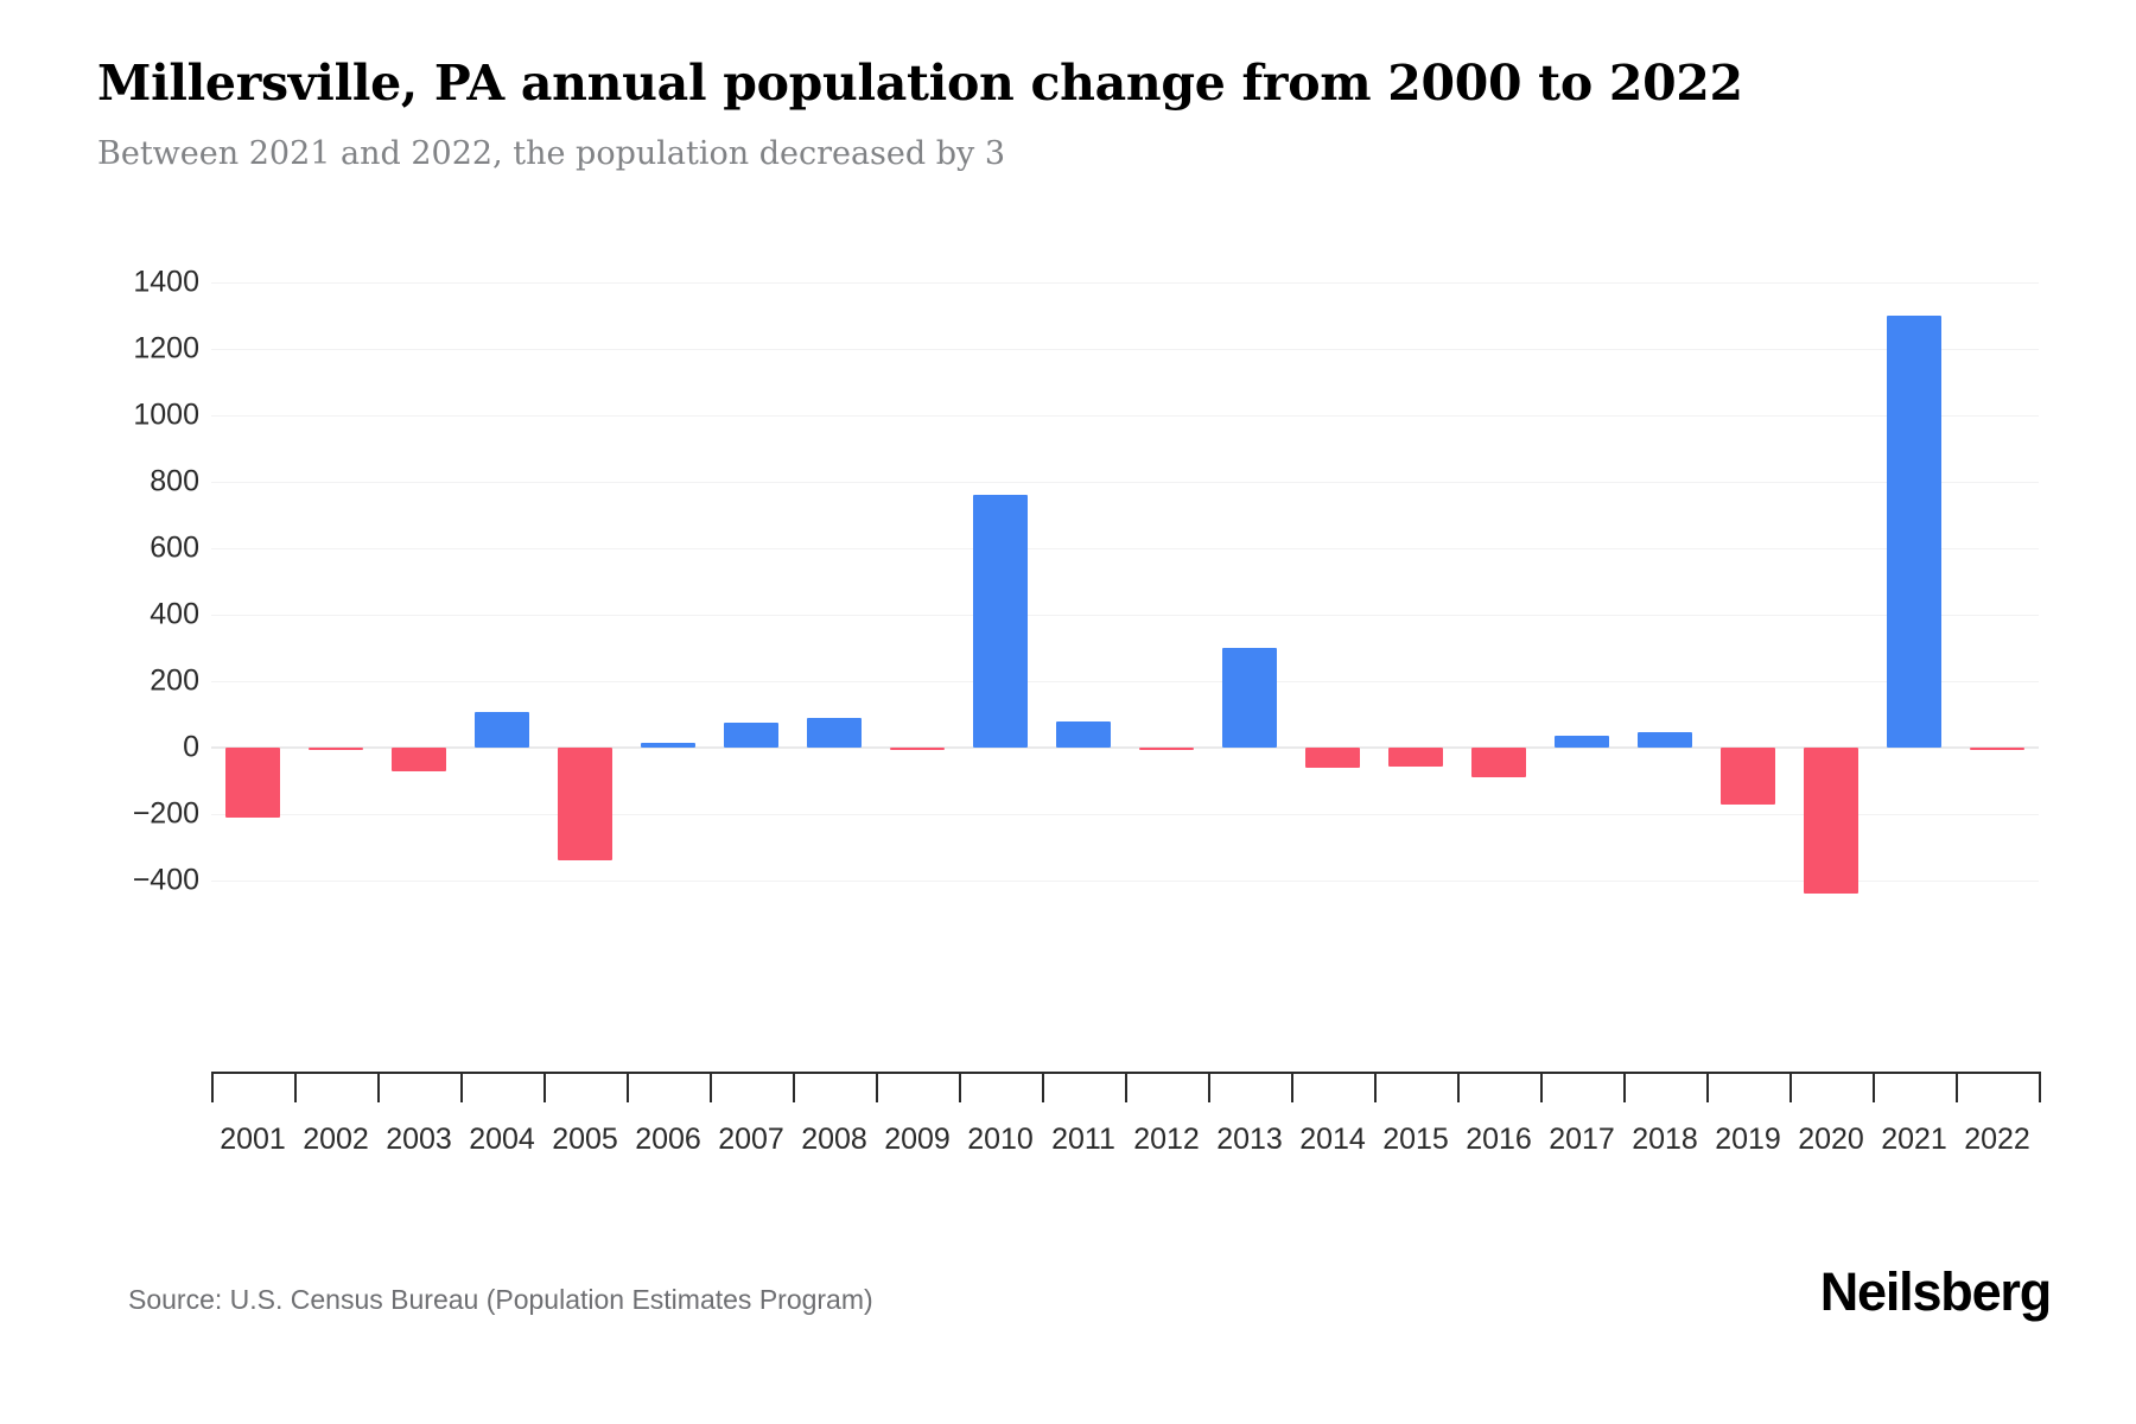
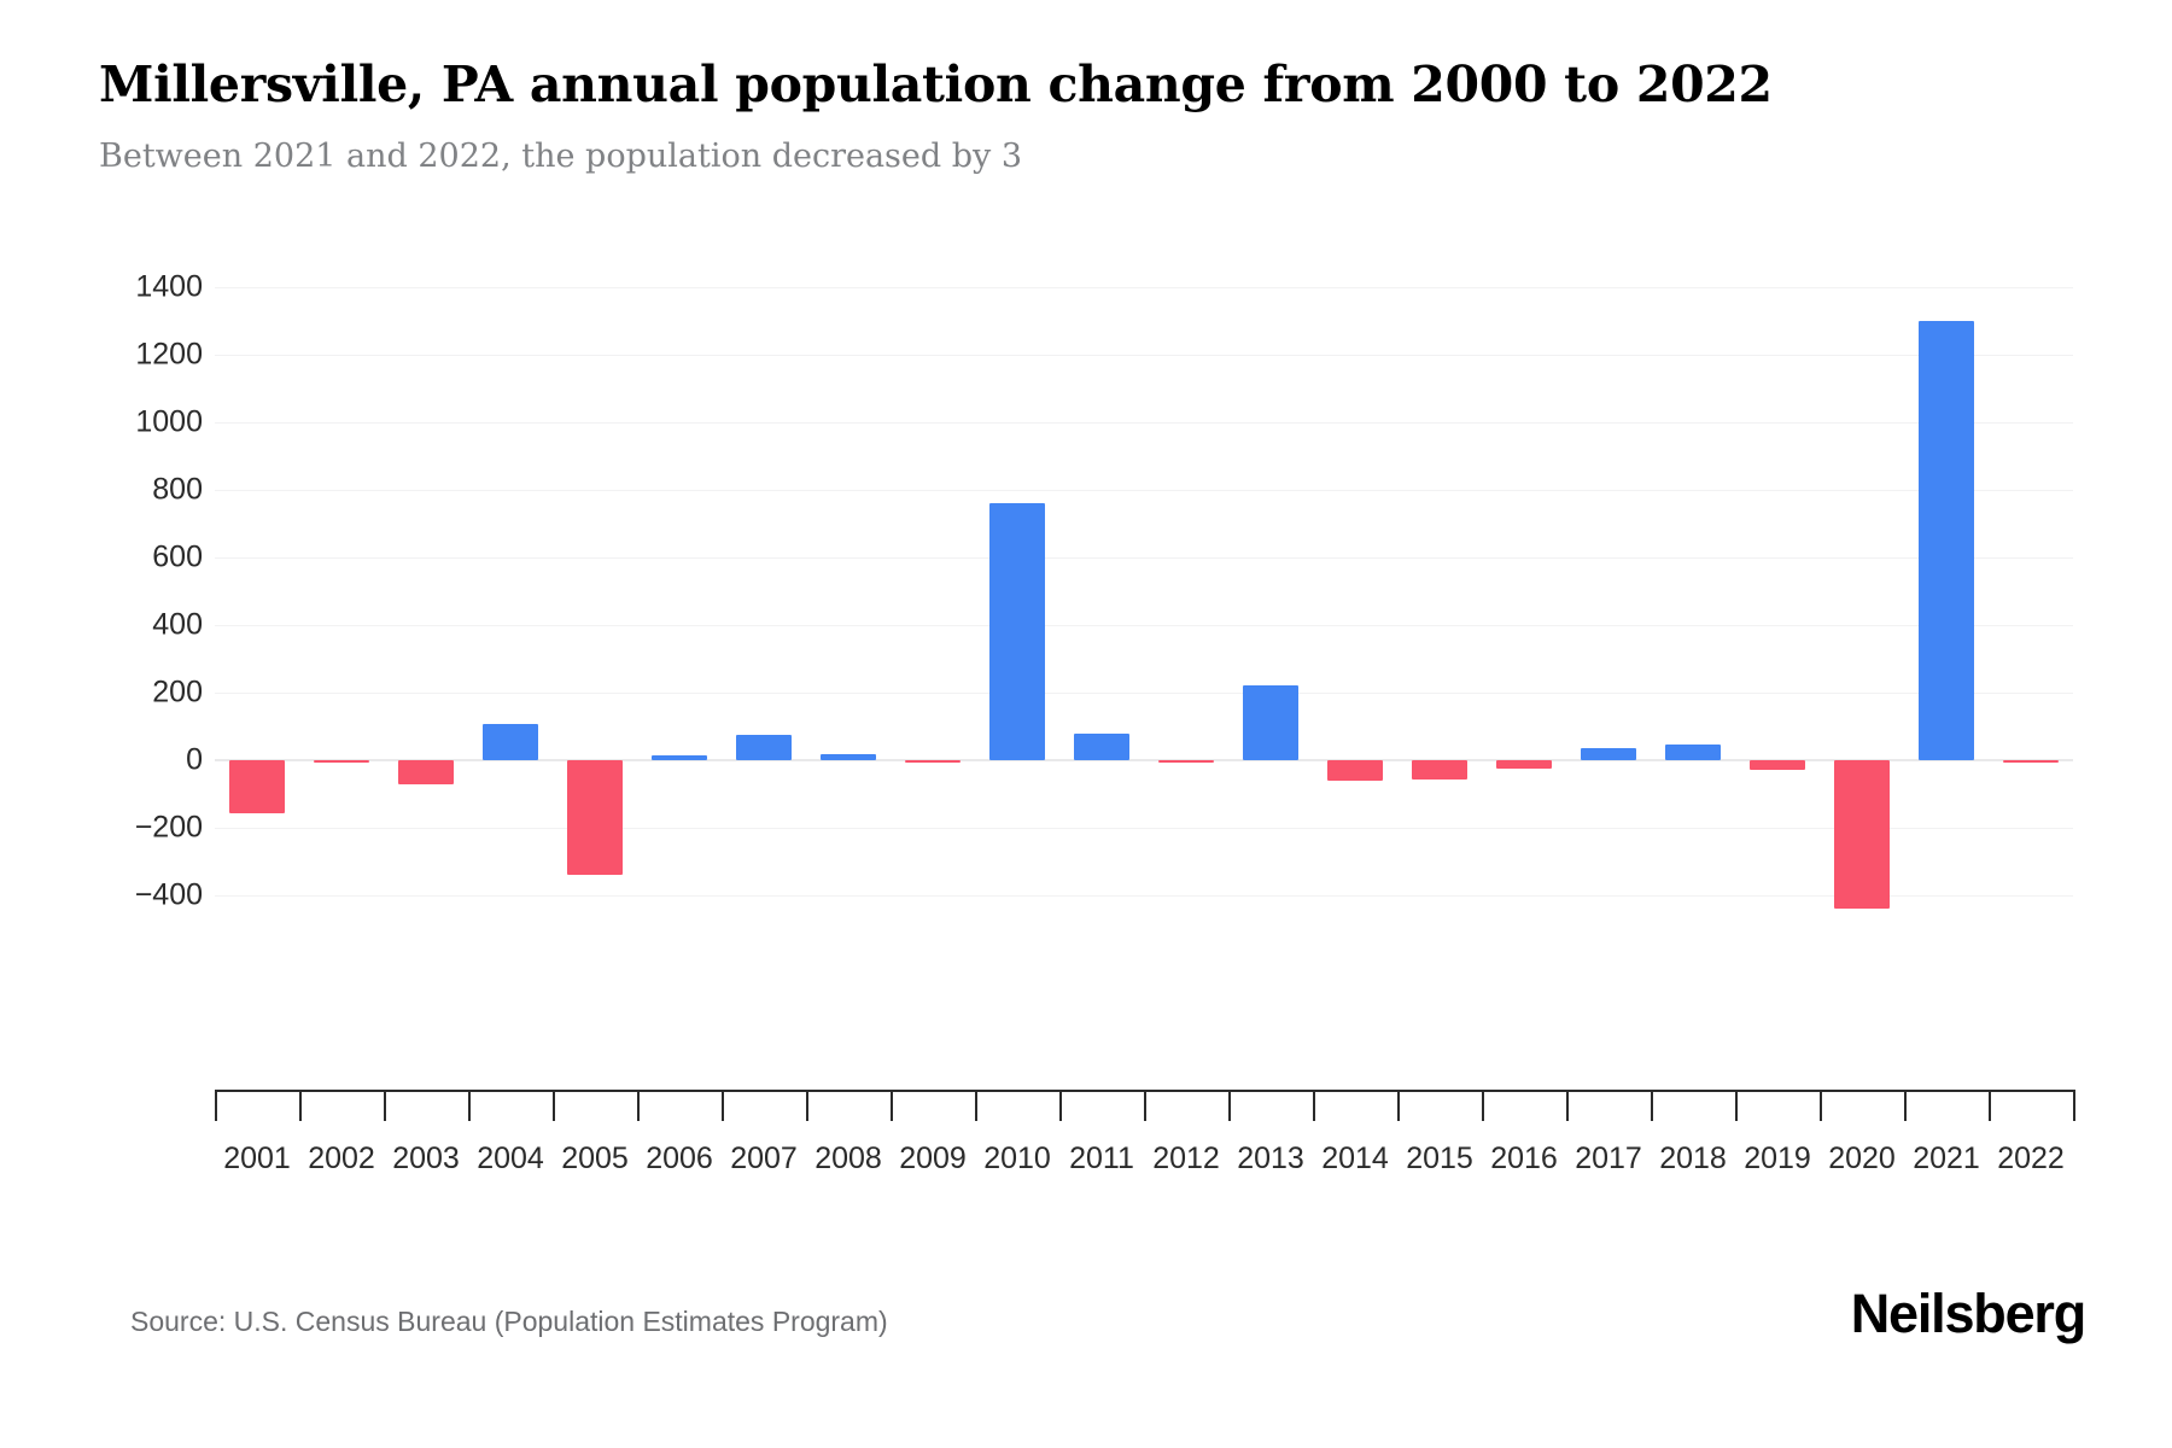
2001: -210 -> -160
2008: 90 -> 20
2013: 300 -> 220
2016: -90 -> -30
2019: -170 -> -30
